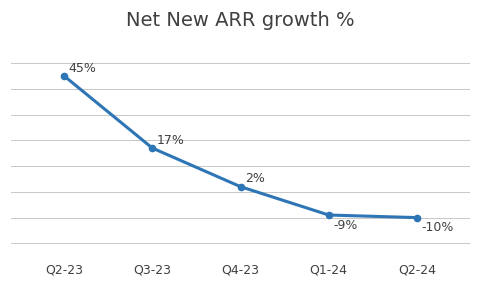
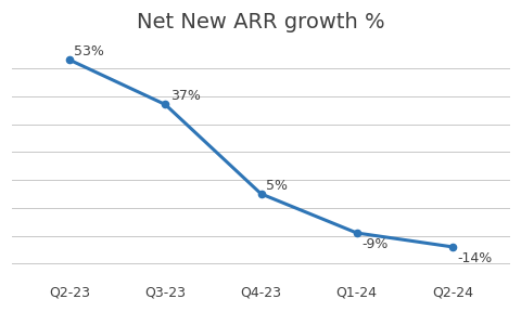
Q2-23: 45% -> 53%
Q3-23: 17% -> 37%
Q4-23: 2% -> 5%
Q2-24: -10% -> -14%
